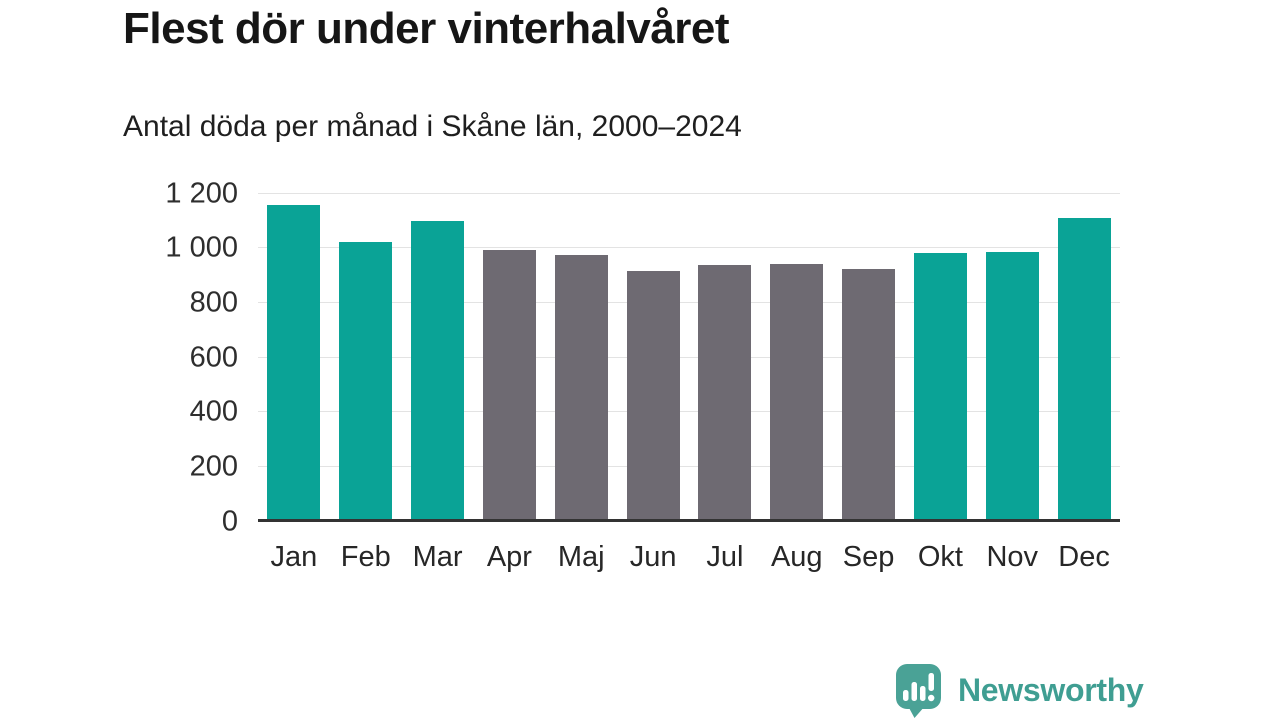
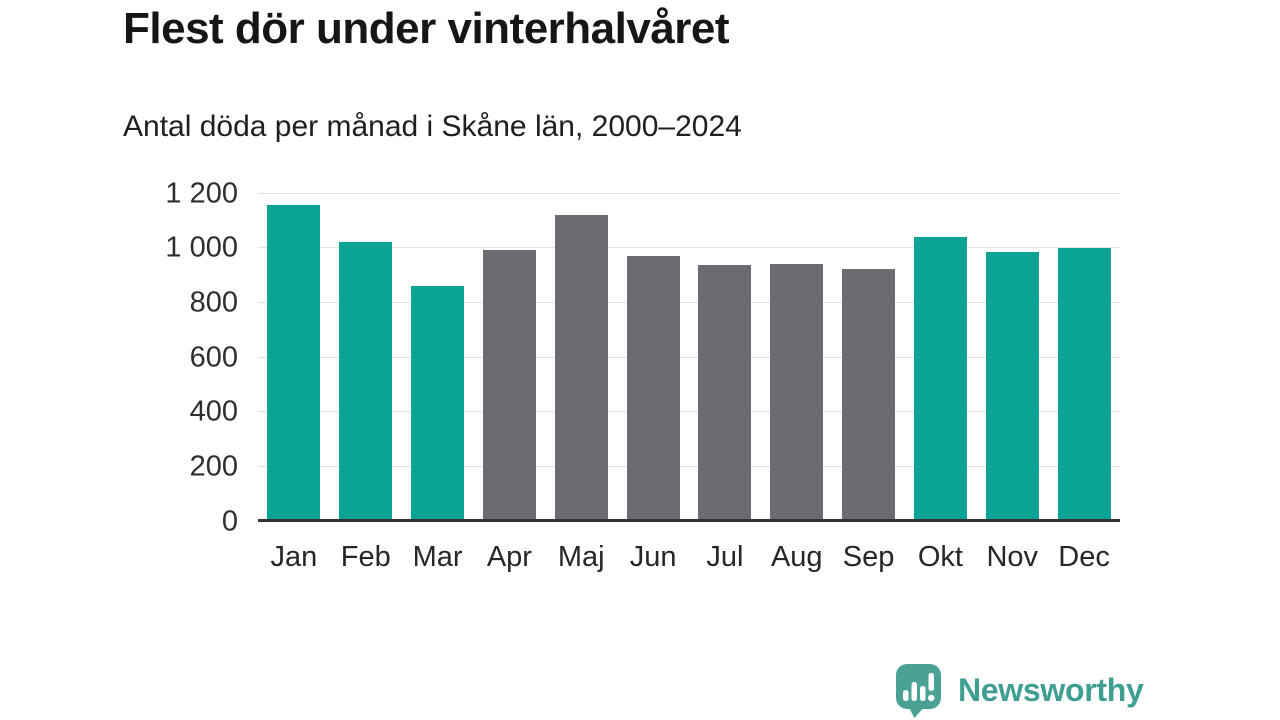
Mar: 1100 -> 860
Maj: 970 -> 1120
Jun: 920 -> 970
Okt: 980 -> 1040
Dec: 1110 -> 1000
